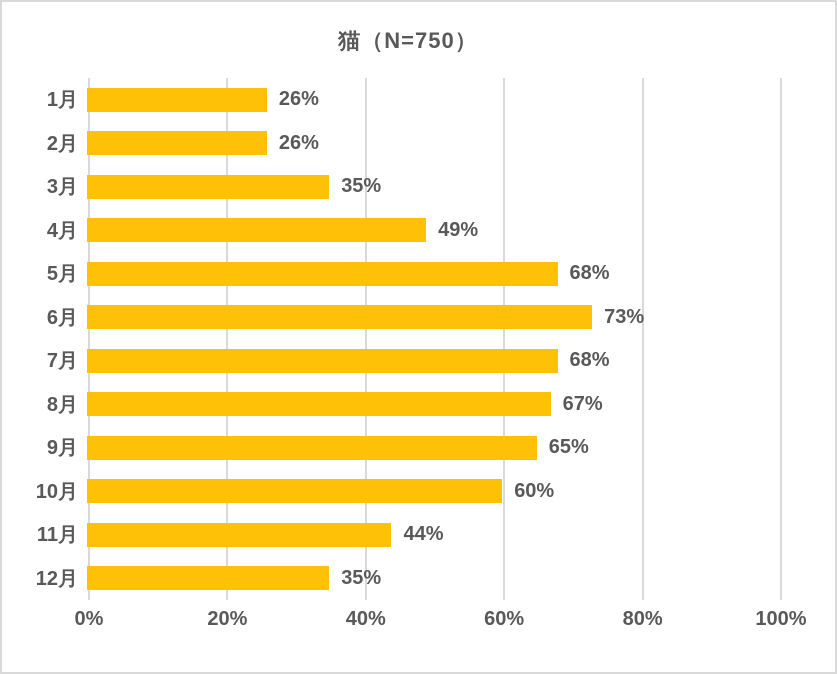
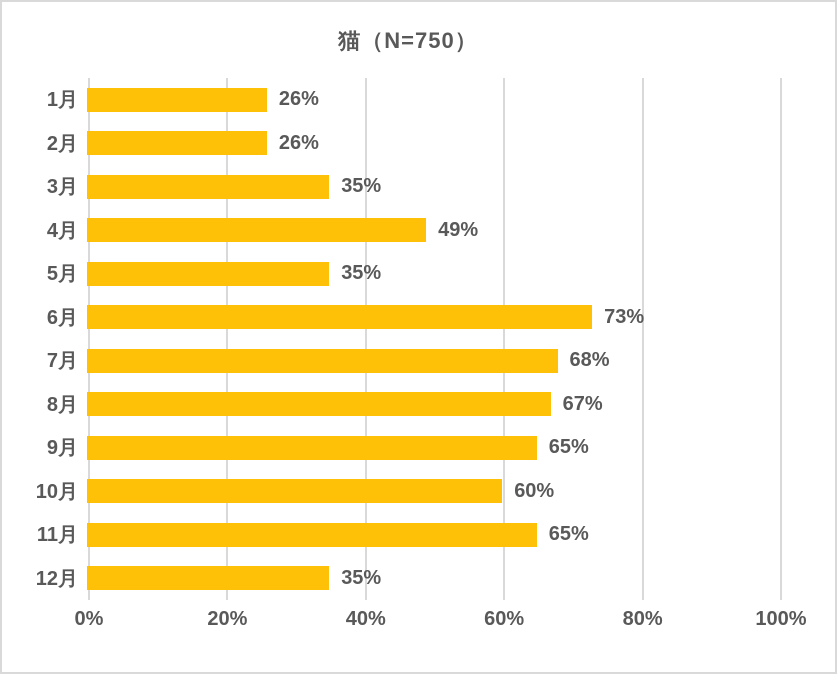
5月: 68% -> 35%
11月: 44% -> 65%
